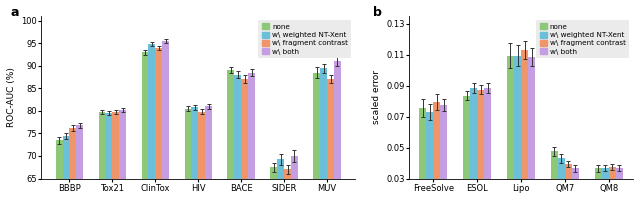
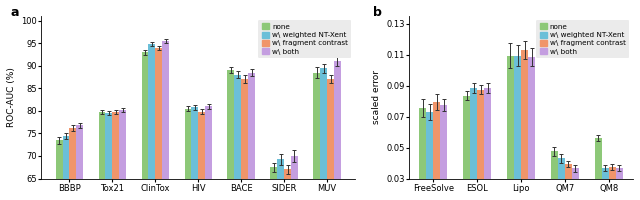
none/QM8: 0.036 -> 0.056
